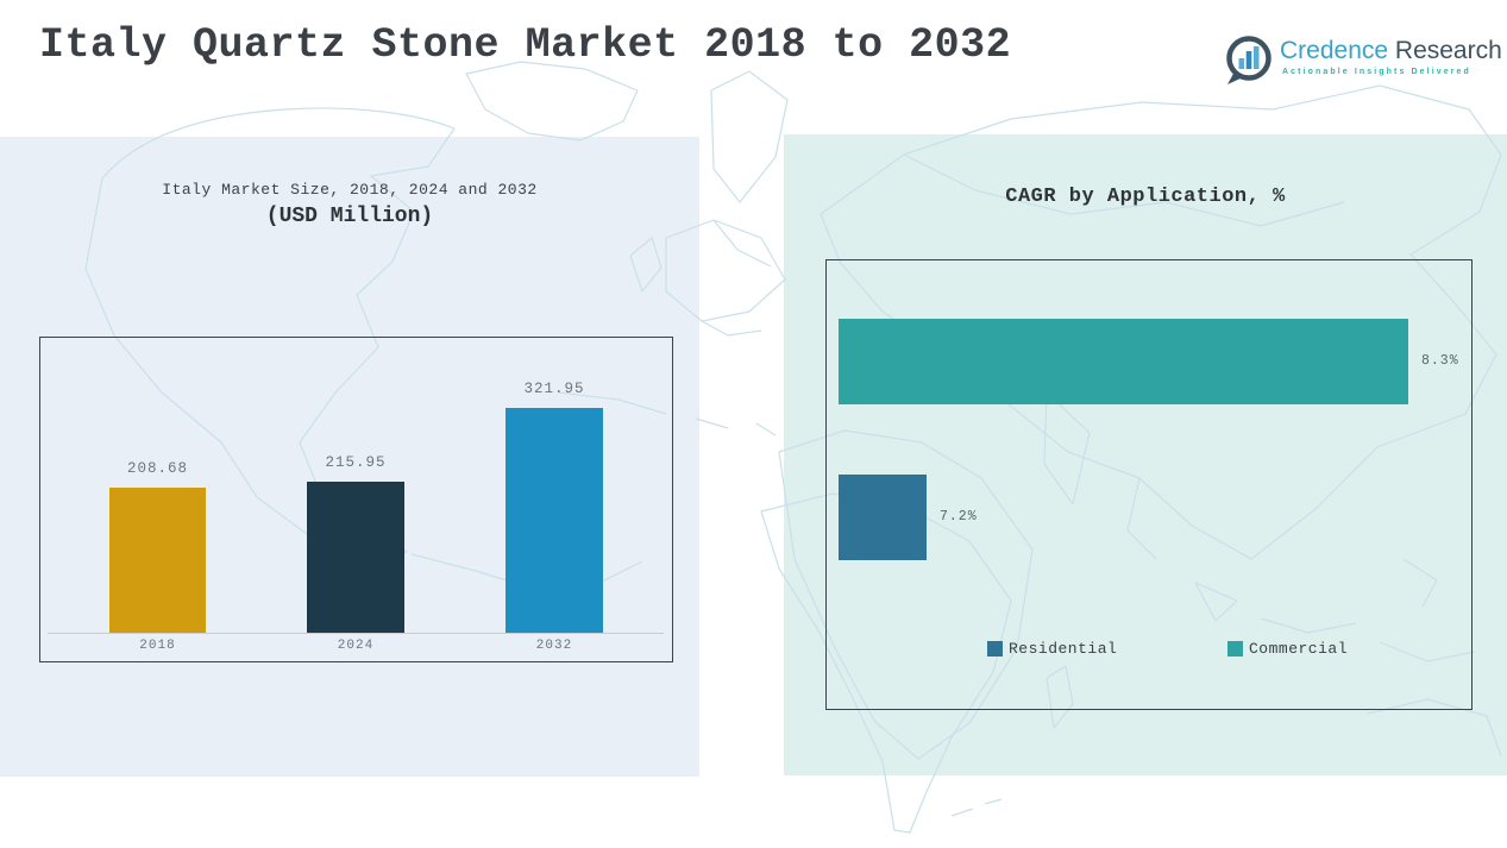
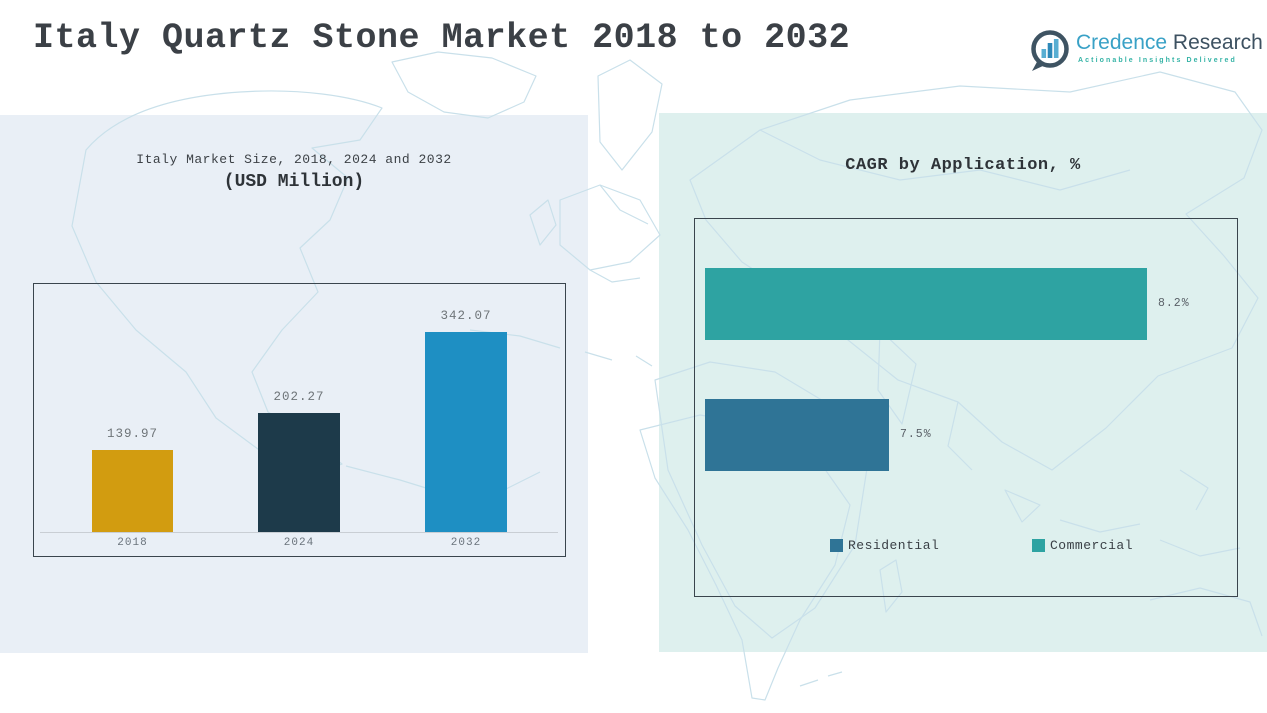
Italy Market Size, 2018, 2024 and 2032/2018: 208.68 -> 139.97
Italy Market Size, 2018, 2024 and 2032/2024: 215.95 -> 202.27
Italy Market Size, 2018, 2024 and 2032/2032: 321.95 -> 342.07
CAGR by Application, %/Commercial: 8.3% -> 8.2%
CAGR by Application, %/Residential: 7.2% -> 7.5%
